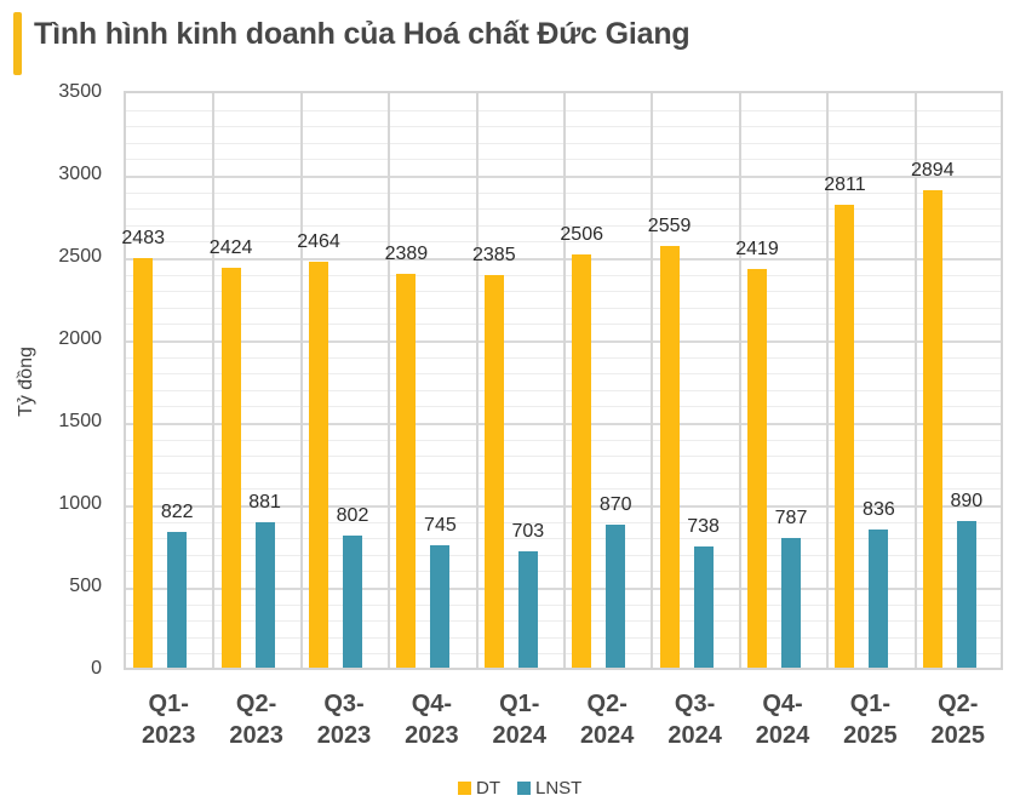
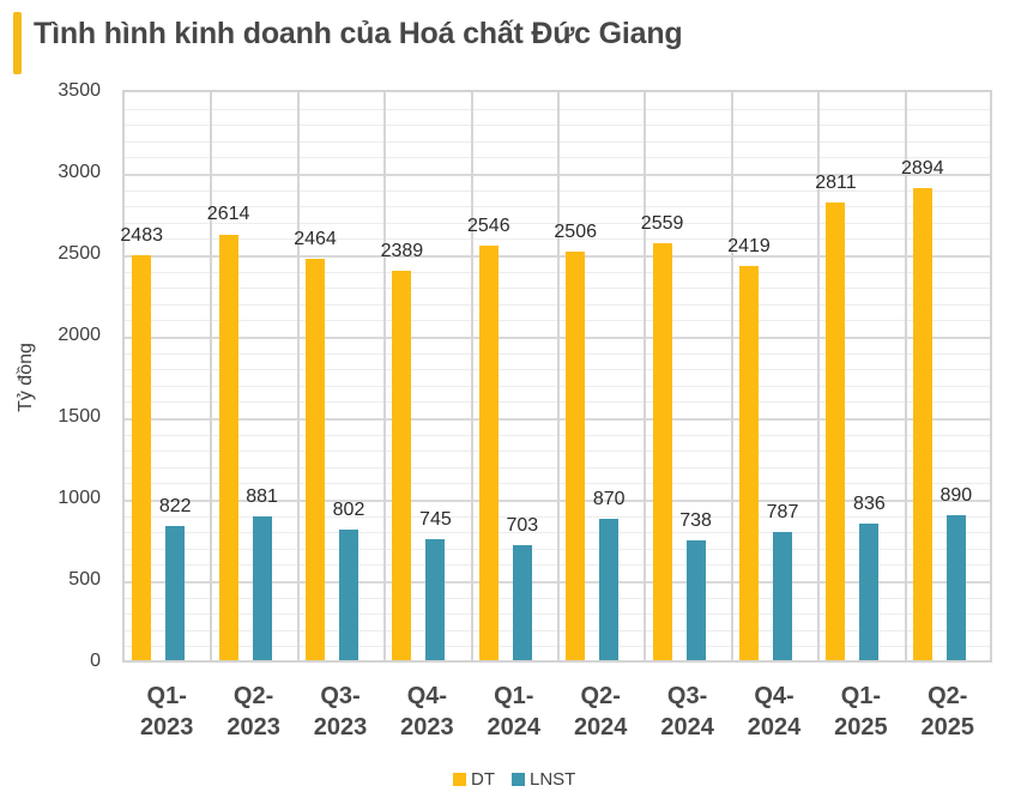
DT/Q2-2023: 2424 -> 2614
DT/Q1-2024: 2385 -> 2546
